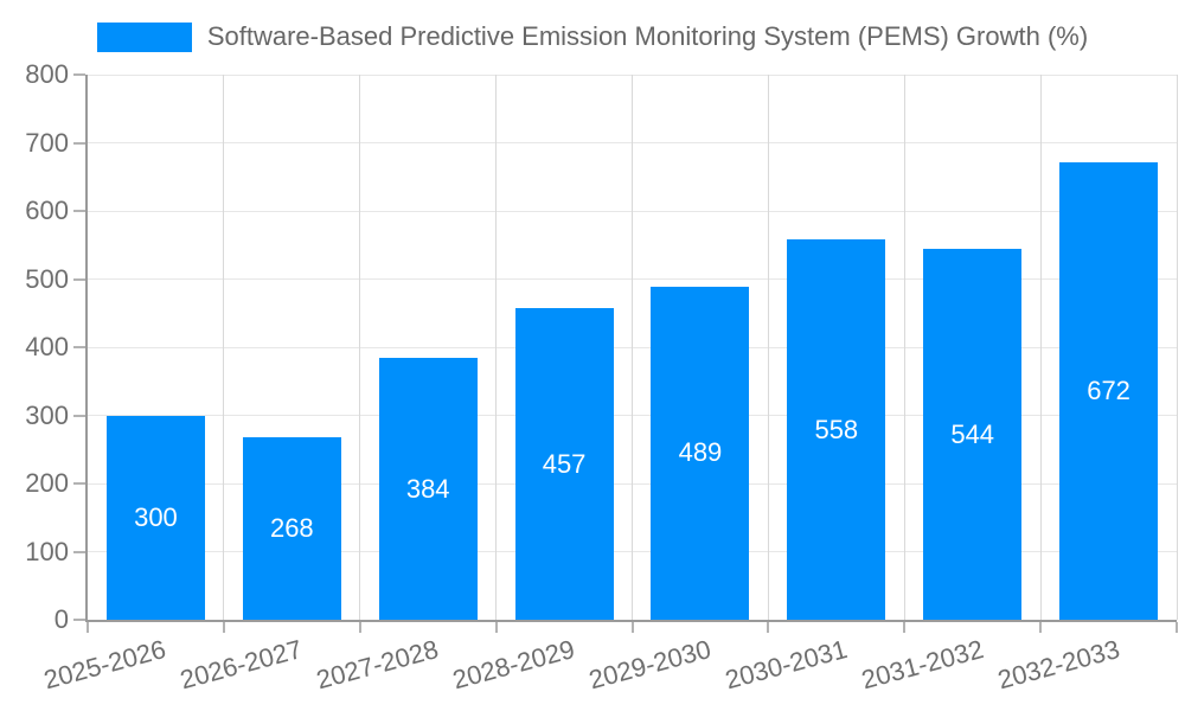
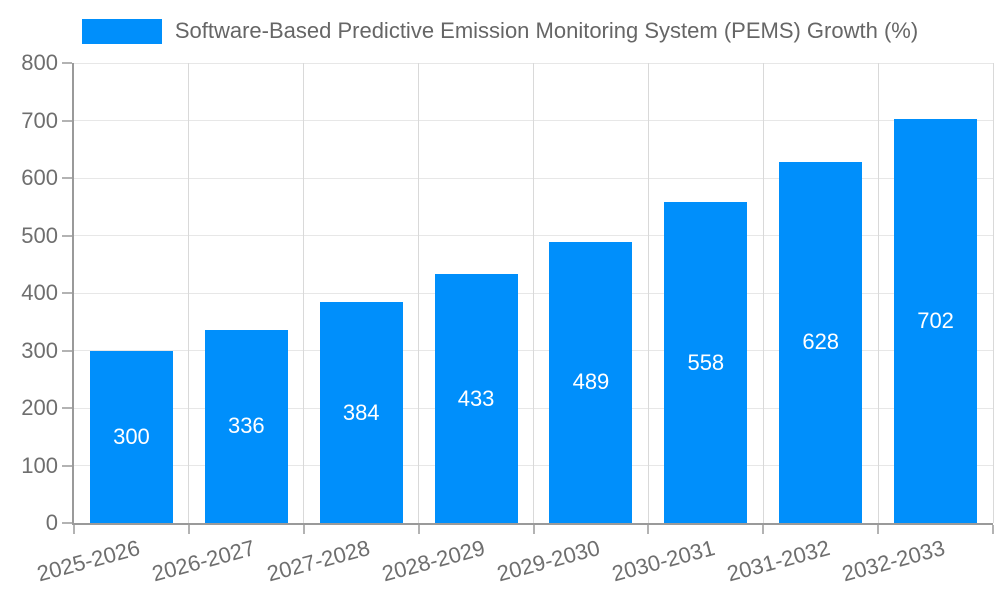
2026-2027: 268 -> 336
2028-2029: 457 -> 433
2031-2032: 544 -> 628
2032-2033: 672 -> 702
